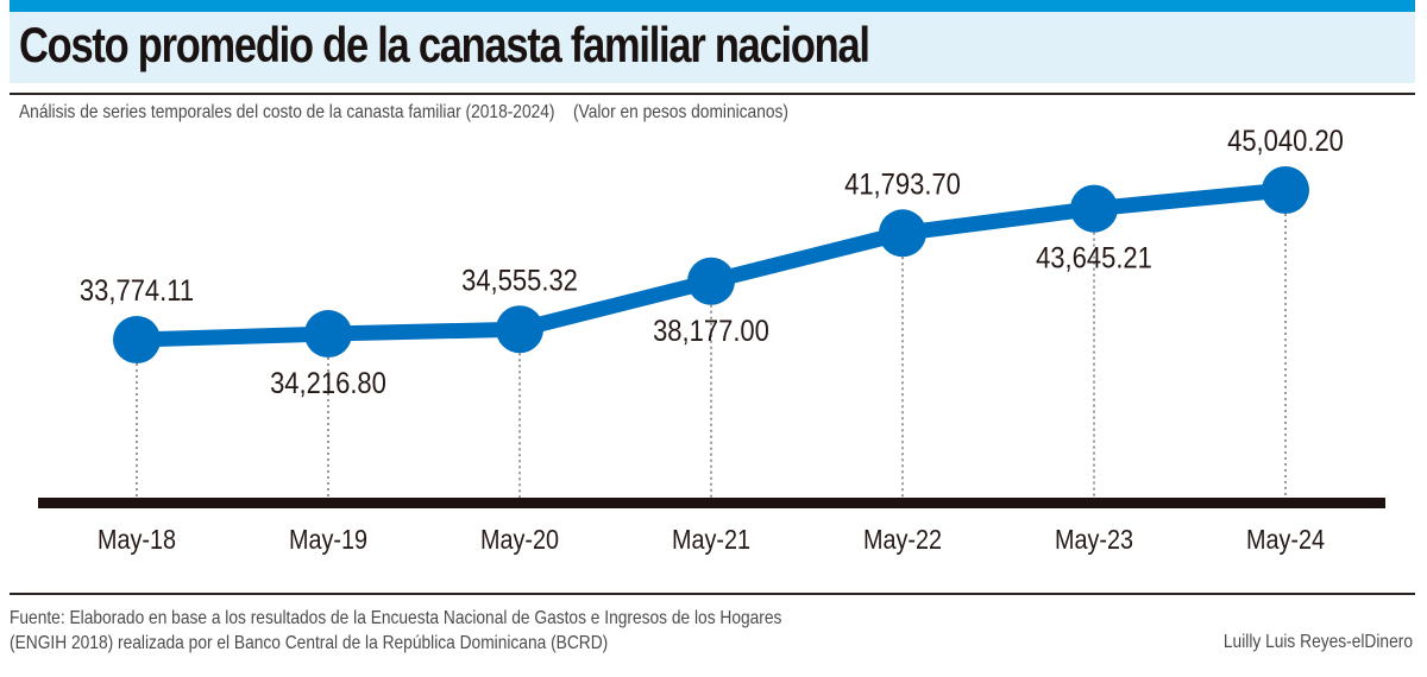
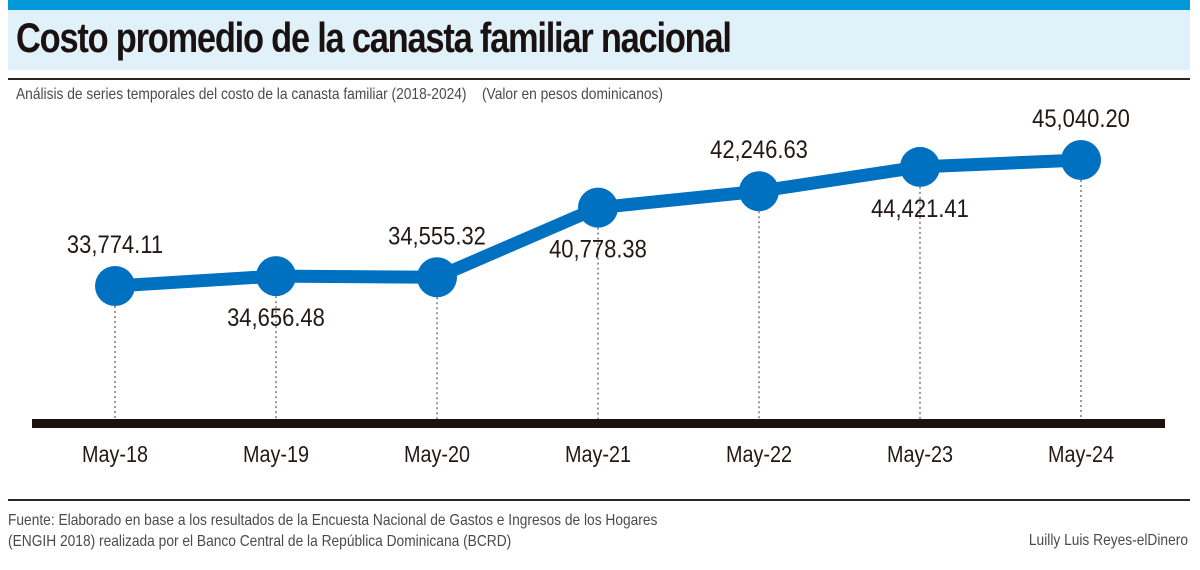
May-19: 34,216.80 -> 34,656.48
May-21: 38,177.00 -> 40,778.38
May-22: 41,793.70 -> 42,246.63
May-23: 43,645.21 -> 44,421.41
